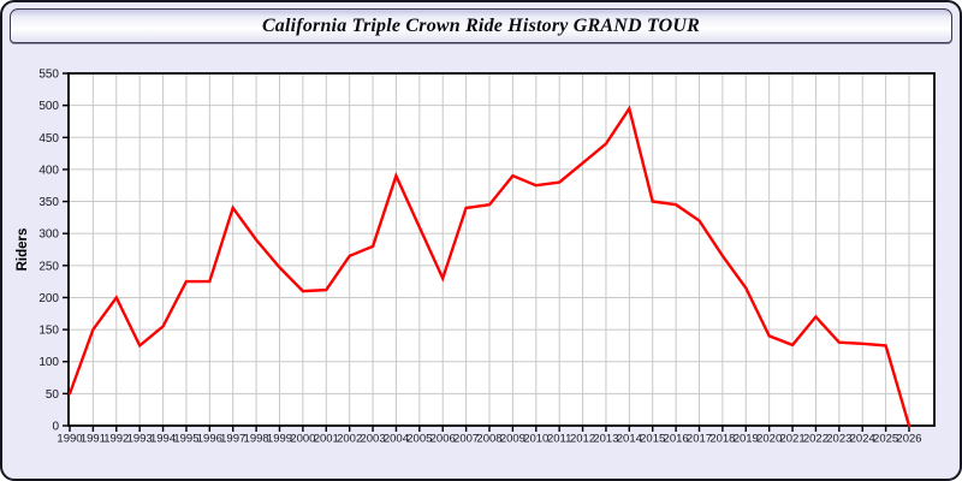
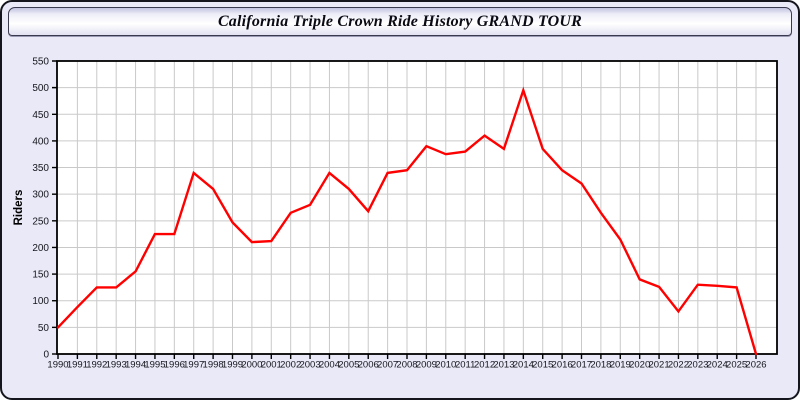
1991: 150 -> 90
1992: 200 -> 120
1998: 290 -> 310
2004: 390 -> 340
2006: 230 -> 270
2013: 440 -> 380
2015: 350 -> 380
2022: 170 -> 80
